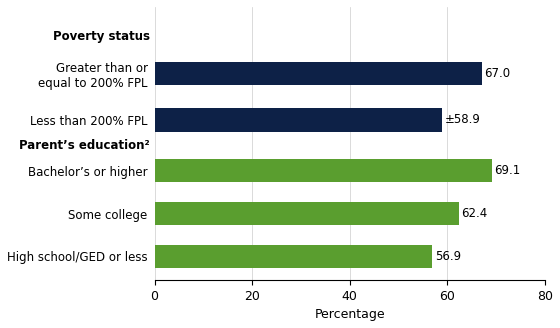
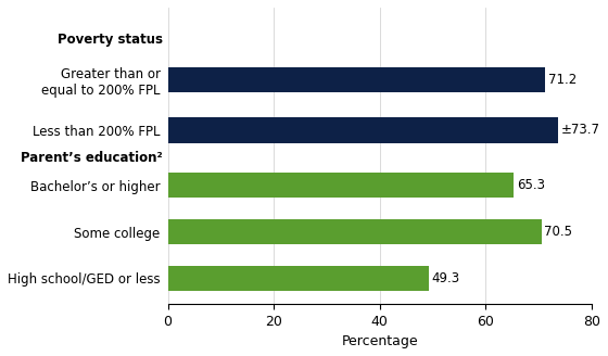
Greater than or equal to 200% FPL: 67.0 -> 71.2
Less than 200% FPL: ±58.9 -> ±73.7
Bachelor’s or higher: 69.1 -> 65.3
Some college: 62.4 -> 70.5
High school/GED or less: 56.9 -> 49.3
